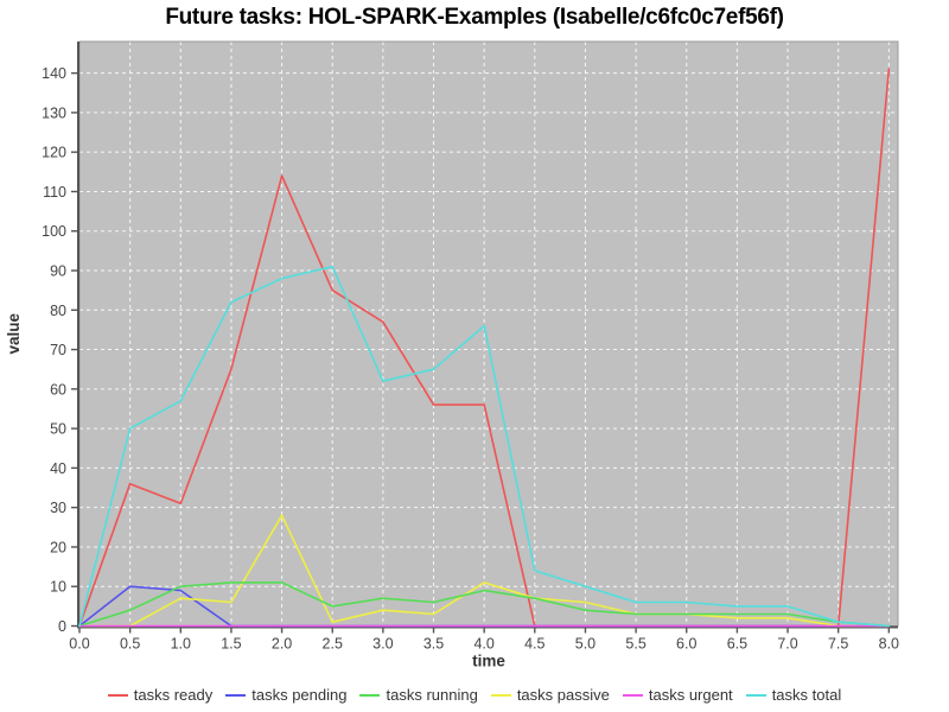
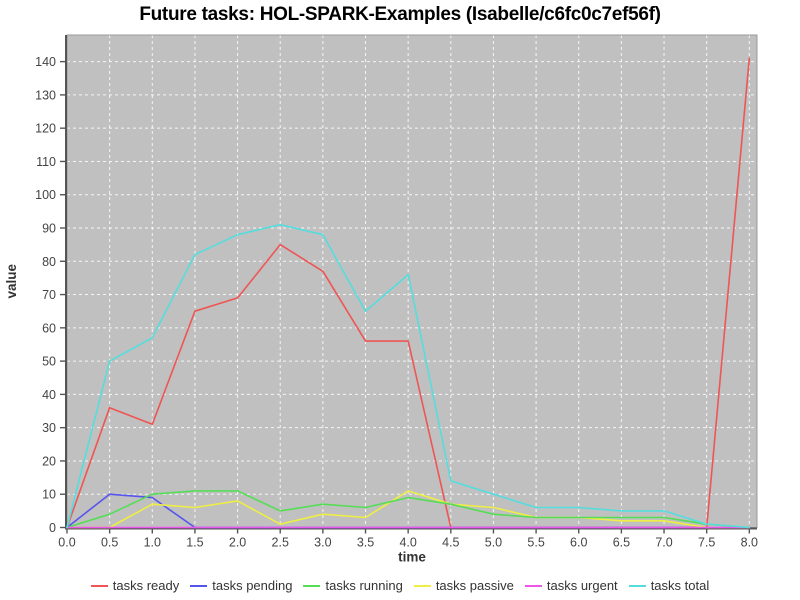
tasks ready/2.0: 114 -> 69
tasks passive/2.0: 28 -> 8
tasks total/3.0: 62 -> 88
